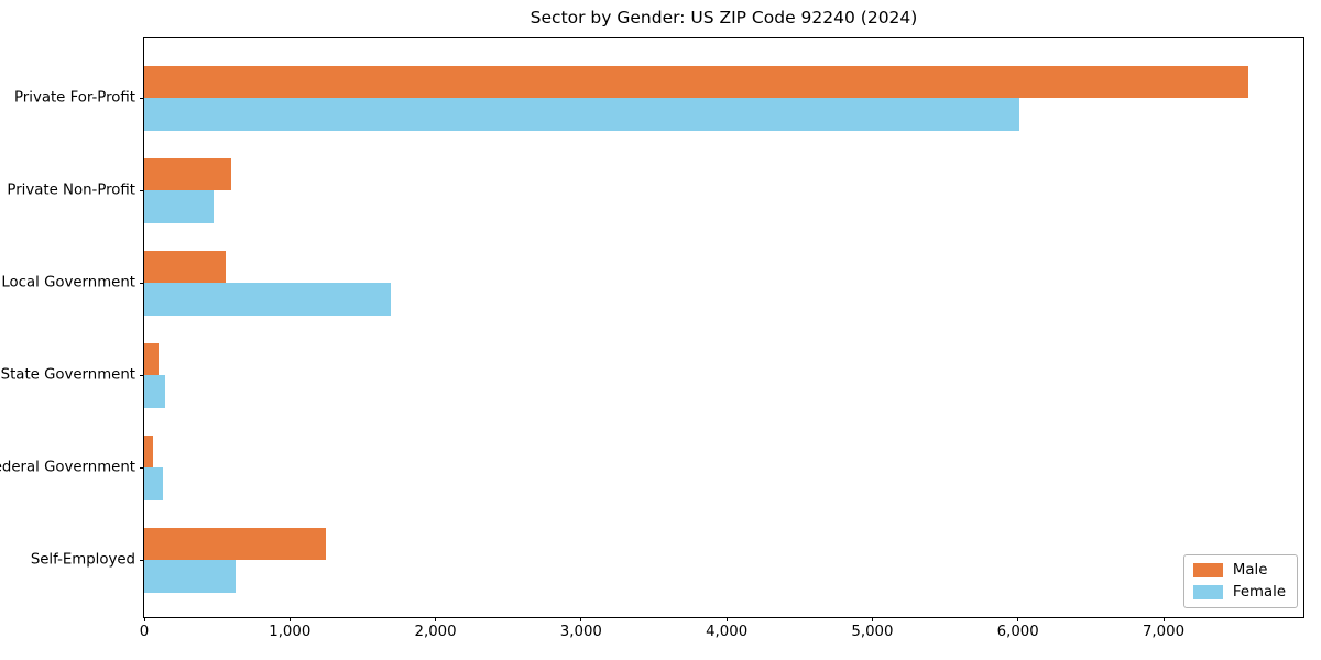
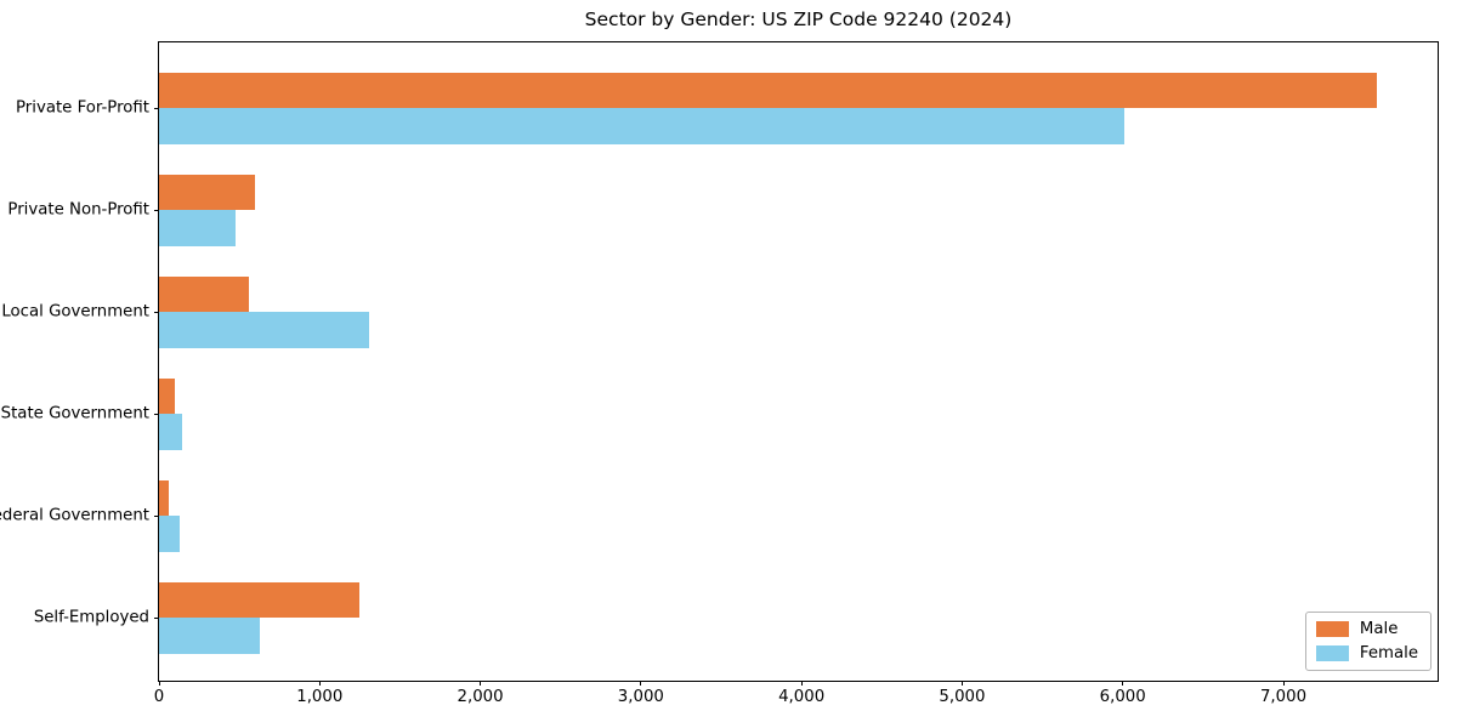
Female/Local Government: 1690 -> 1310
